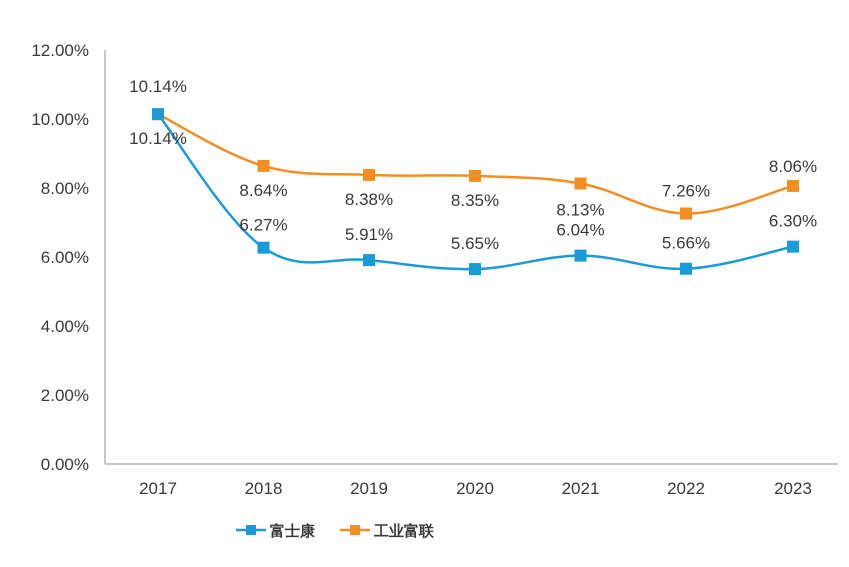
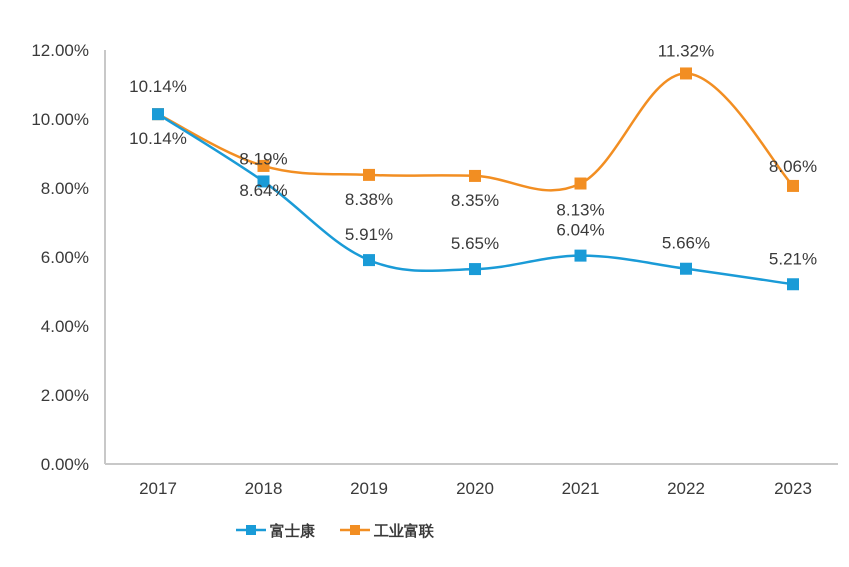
富士康/2018: 6.27% -> 8.19%
工业富联/2022: 7.26% -> 11.32%
富士康/2023: 6.30% -> 5.21%
